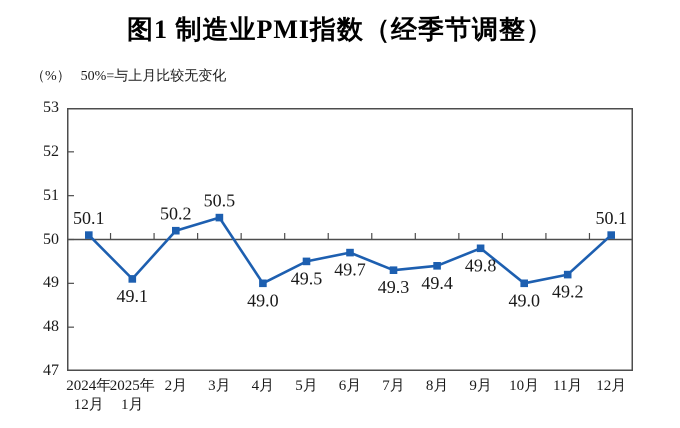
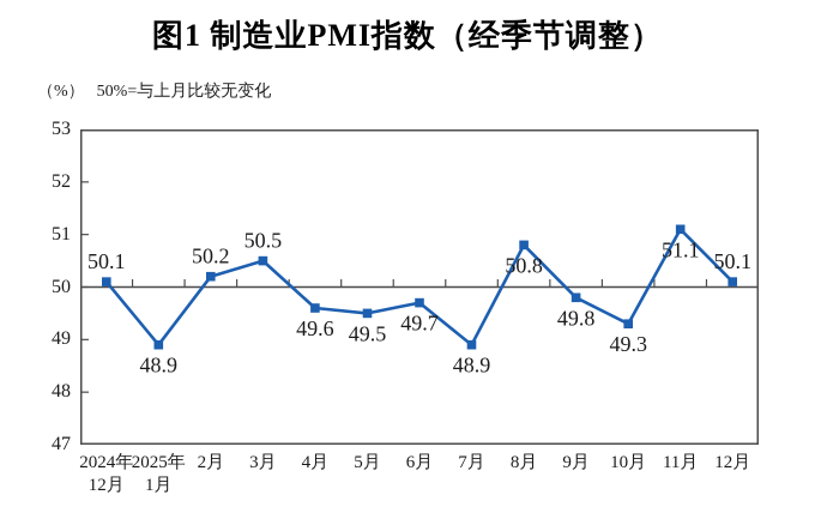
2025年 1月: 49.1 -> 48.9
4月: 49.0 -> 49.6
7月: 49.3 -> 48.9
8月: 49.4 -> 50.8
10月: 49.0 -> 49.3
11月: 49.2 -> 51.1
